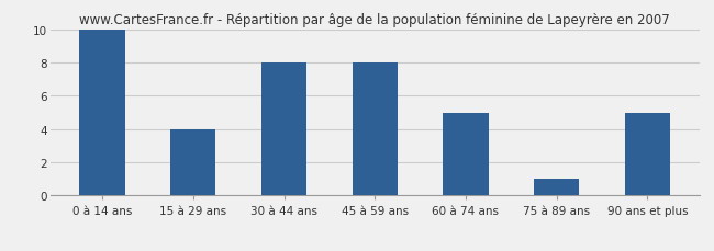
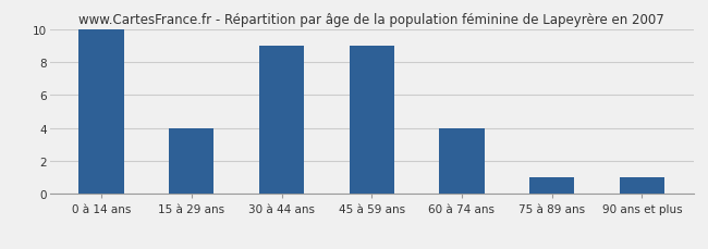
30 à 44 ans: 8 -> 9
45 à 59 ans: 8 -> 9
60 à 74 ans: 5 -> 4
90 ans et plus: 5 -> 1
